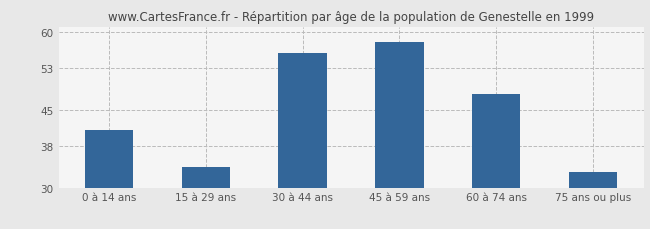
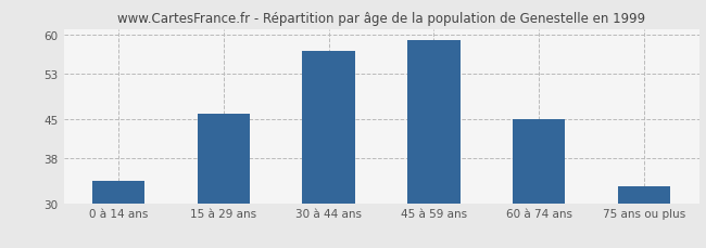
0 à 14 ans: 41 -> 34
15 à 29 ans: 34 -> 46
30 à 44 ans: 56 -> 57
45 à 59 ans: 58 -> 59
60 à 74 ans: 48 -> 45
